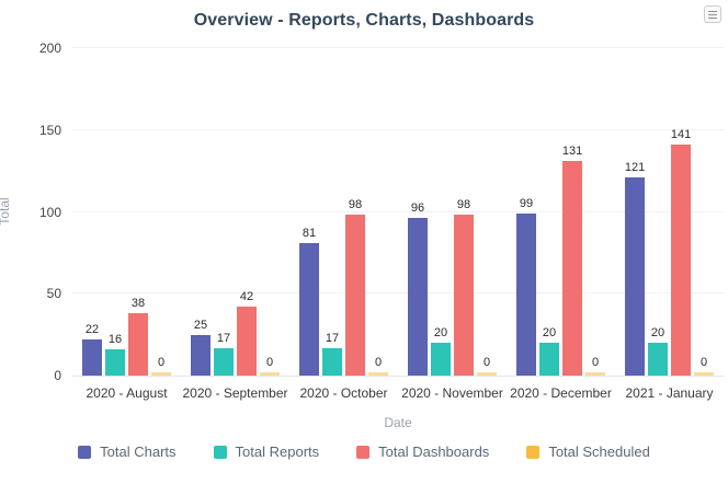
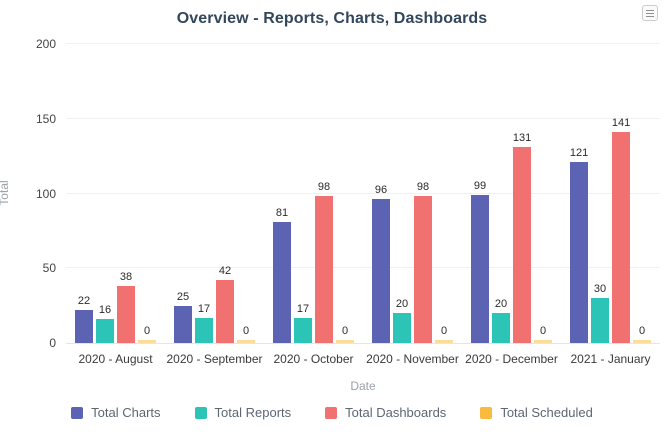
Total Reports/2021 - January: 20 -> 30
